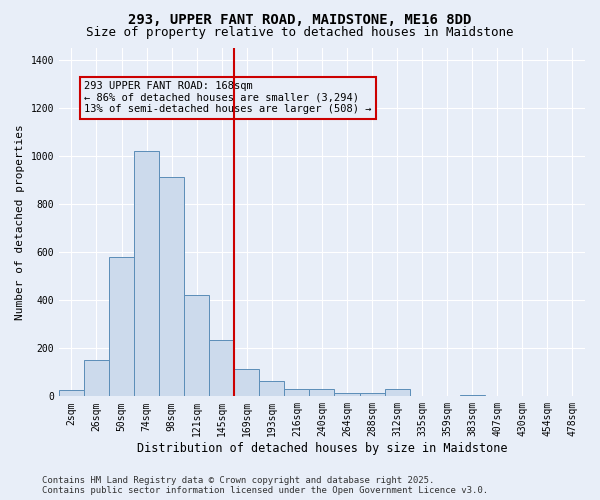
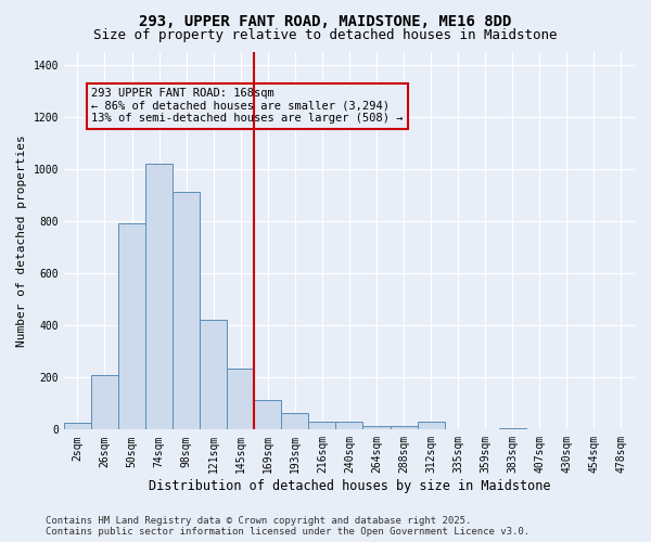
26sqm: 150 -> 210
50sqm: 580 -> 790
